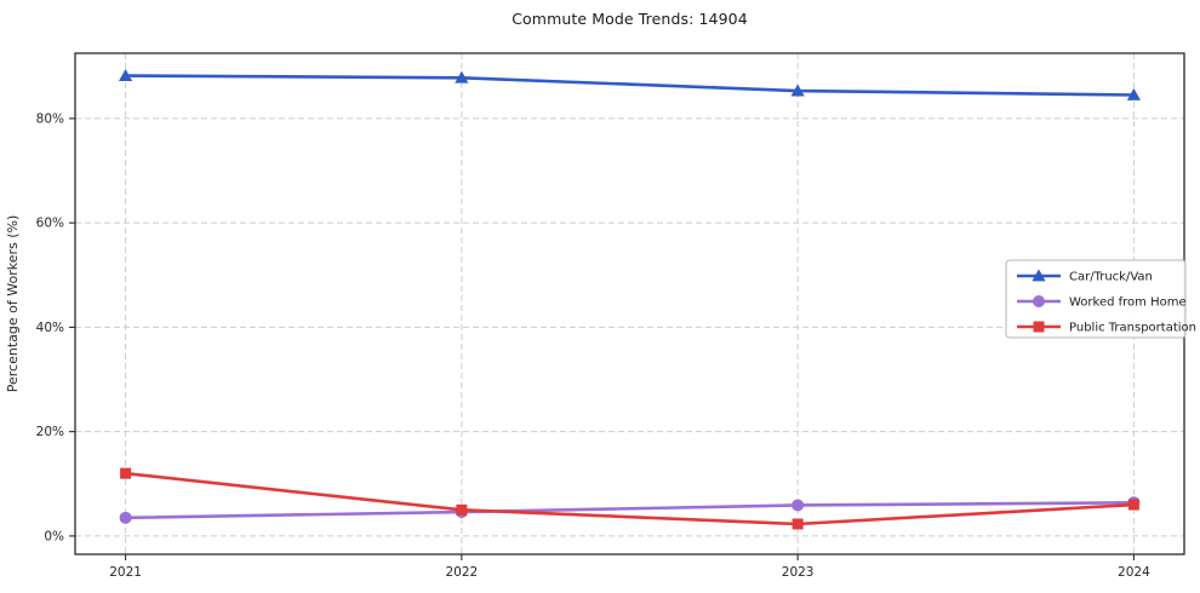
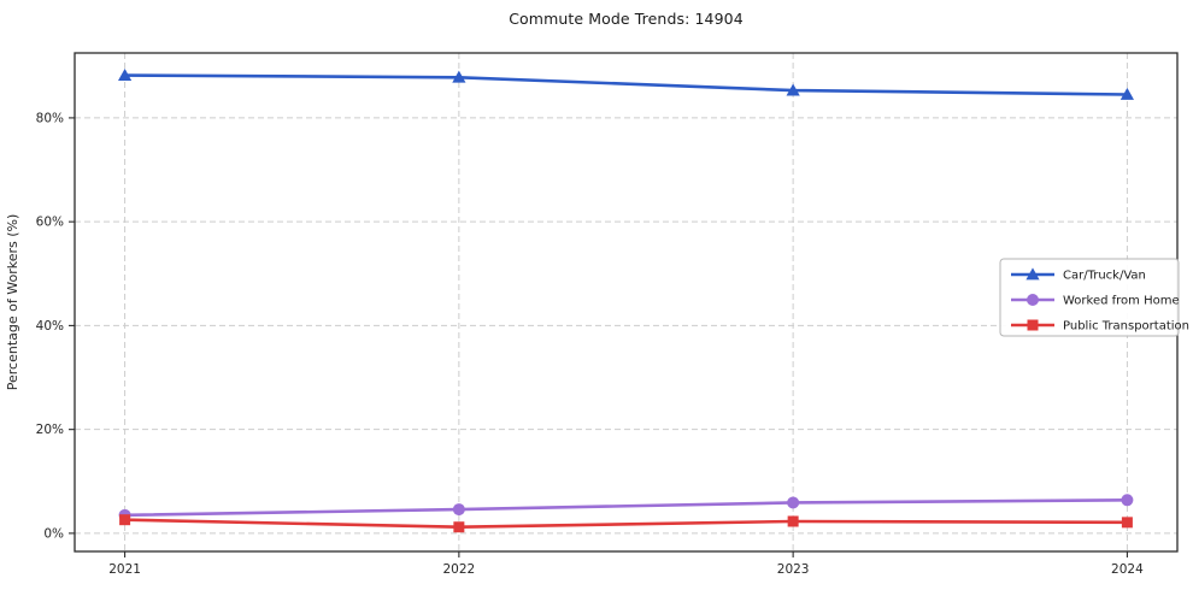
Public Transportation/2021: 12% -> 3%
Public Transportation/2022: 5% -> 1%
Public Transportation/2024: 6% -> 2%
